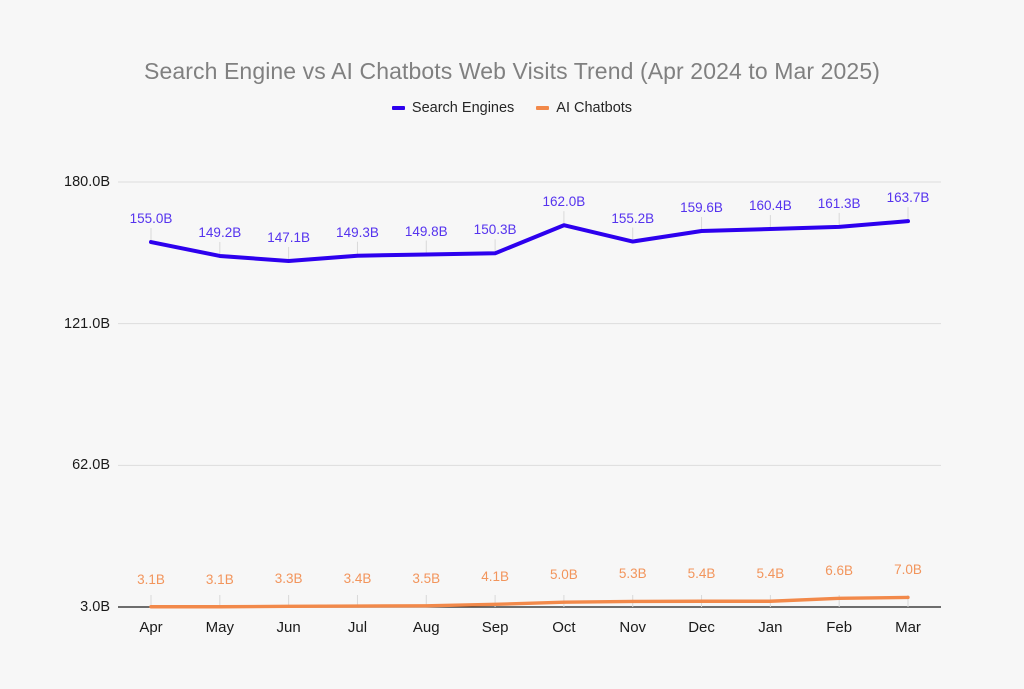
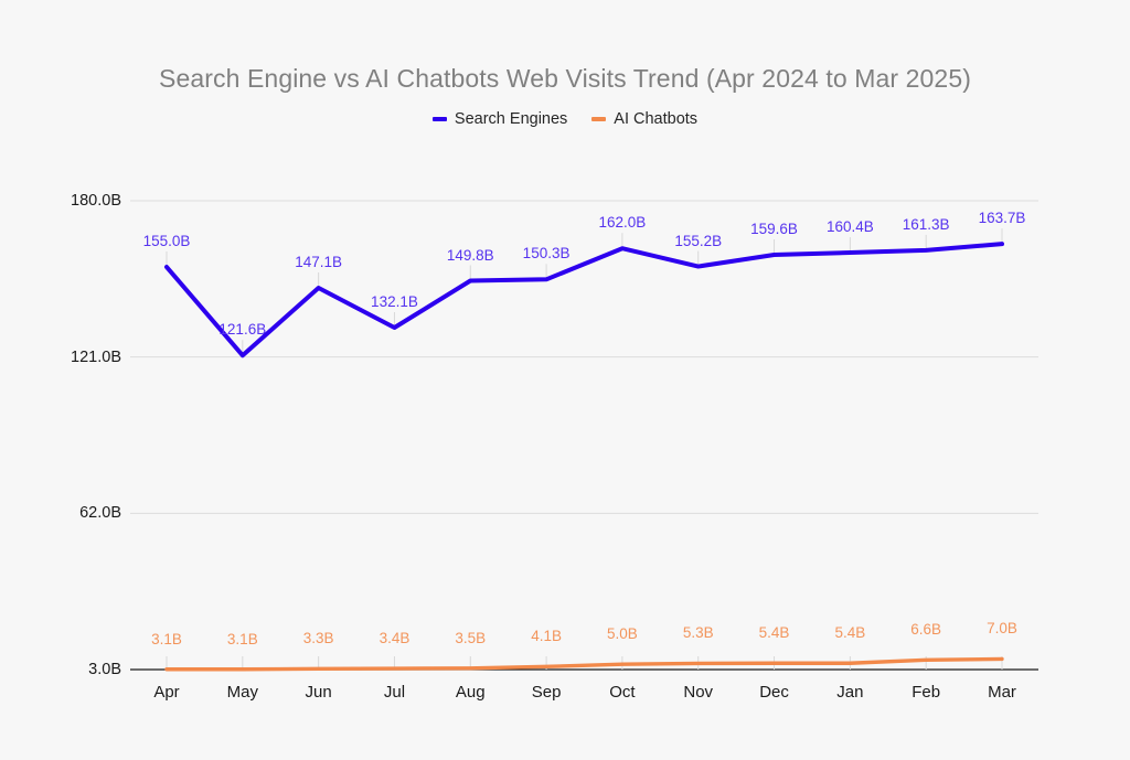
Search Engines/May: 149.2B -> 121.6B
Search Engines/Jul: 149.3B -> 132.1B
